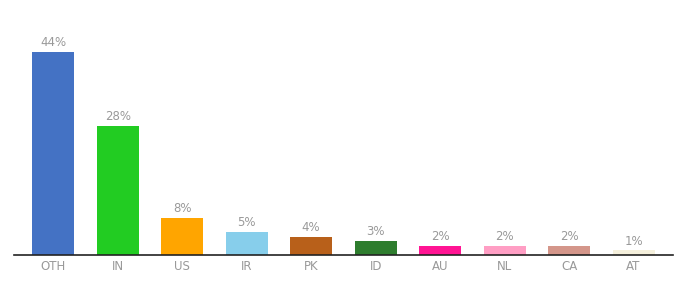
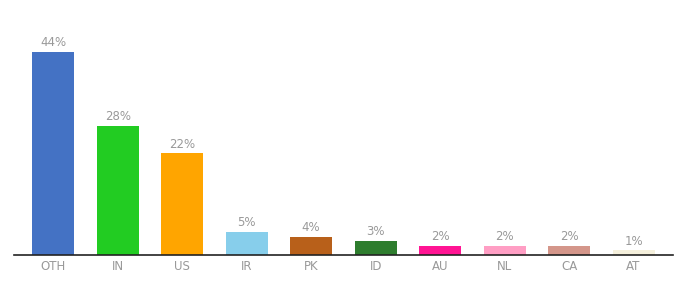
US: 8% -> 22%
